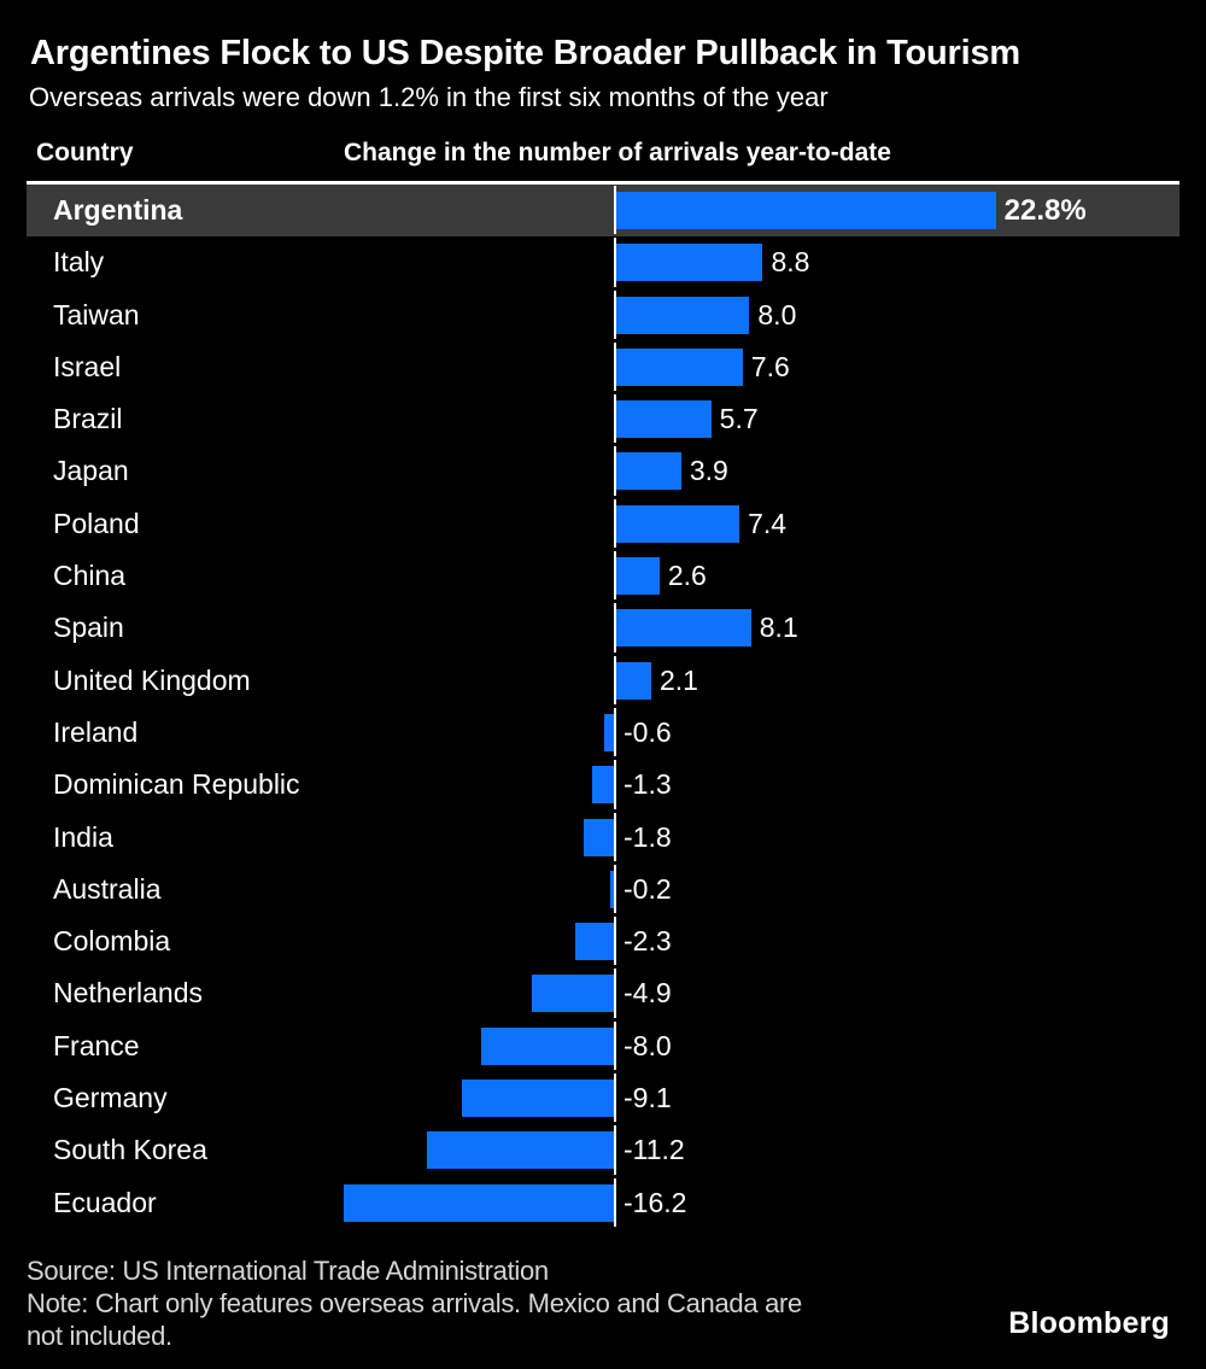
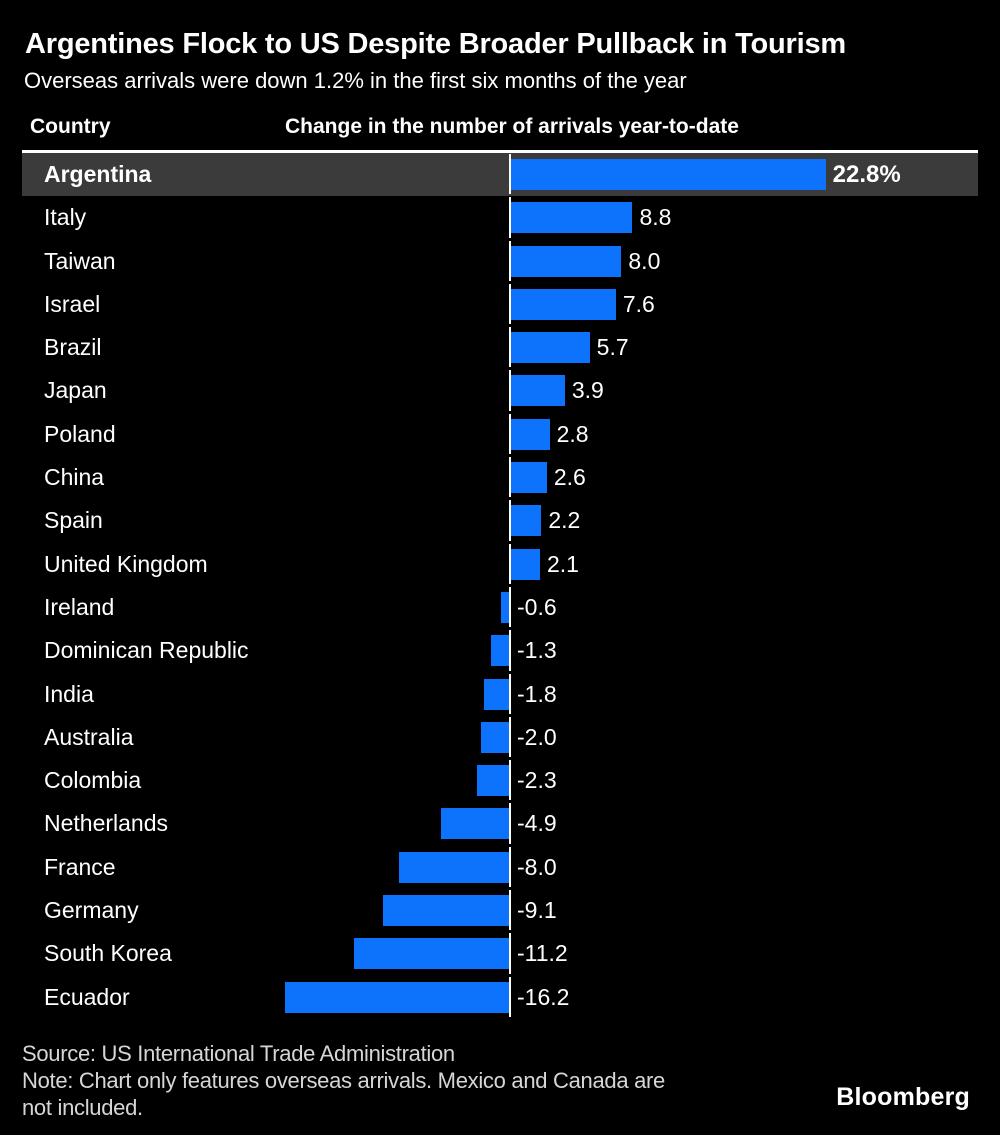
Poland: 7.4 -> 2.8
Spain: 8.1 -> 2.2
Australia: -0.2 -> -2.0
